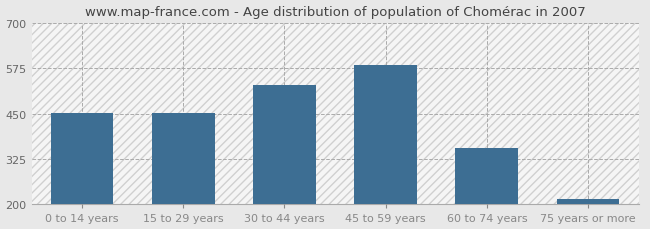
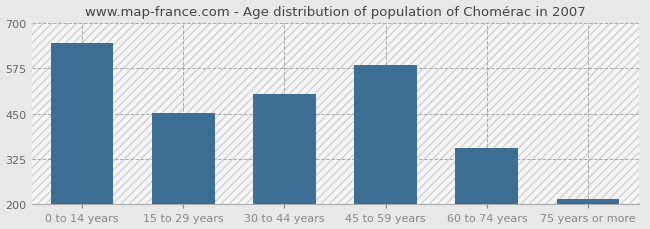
0 to 14 years: 453 -> 645
30 to 44 years: 530 -> 505
